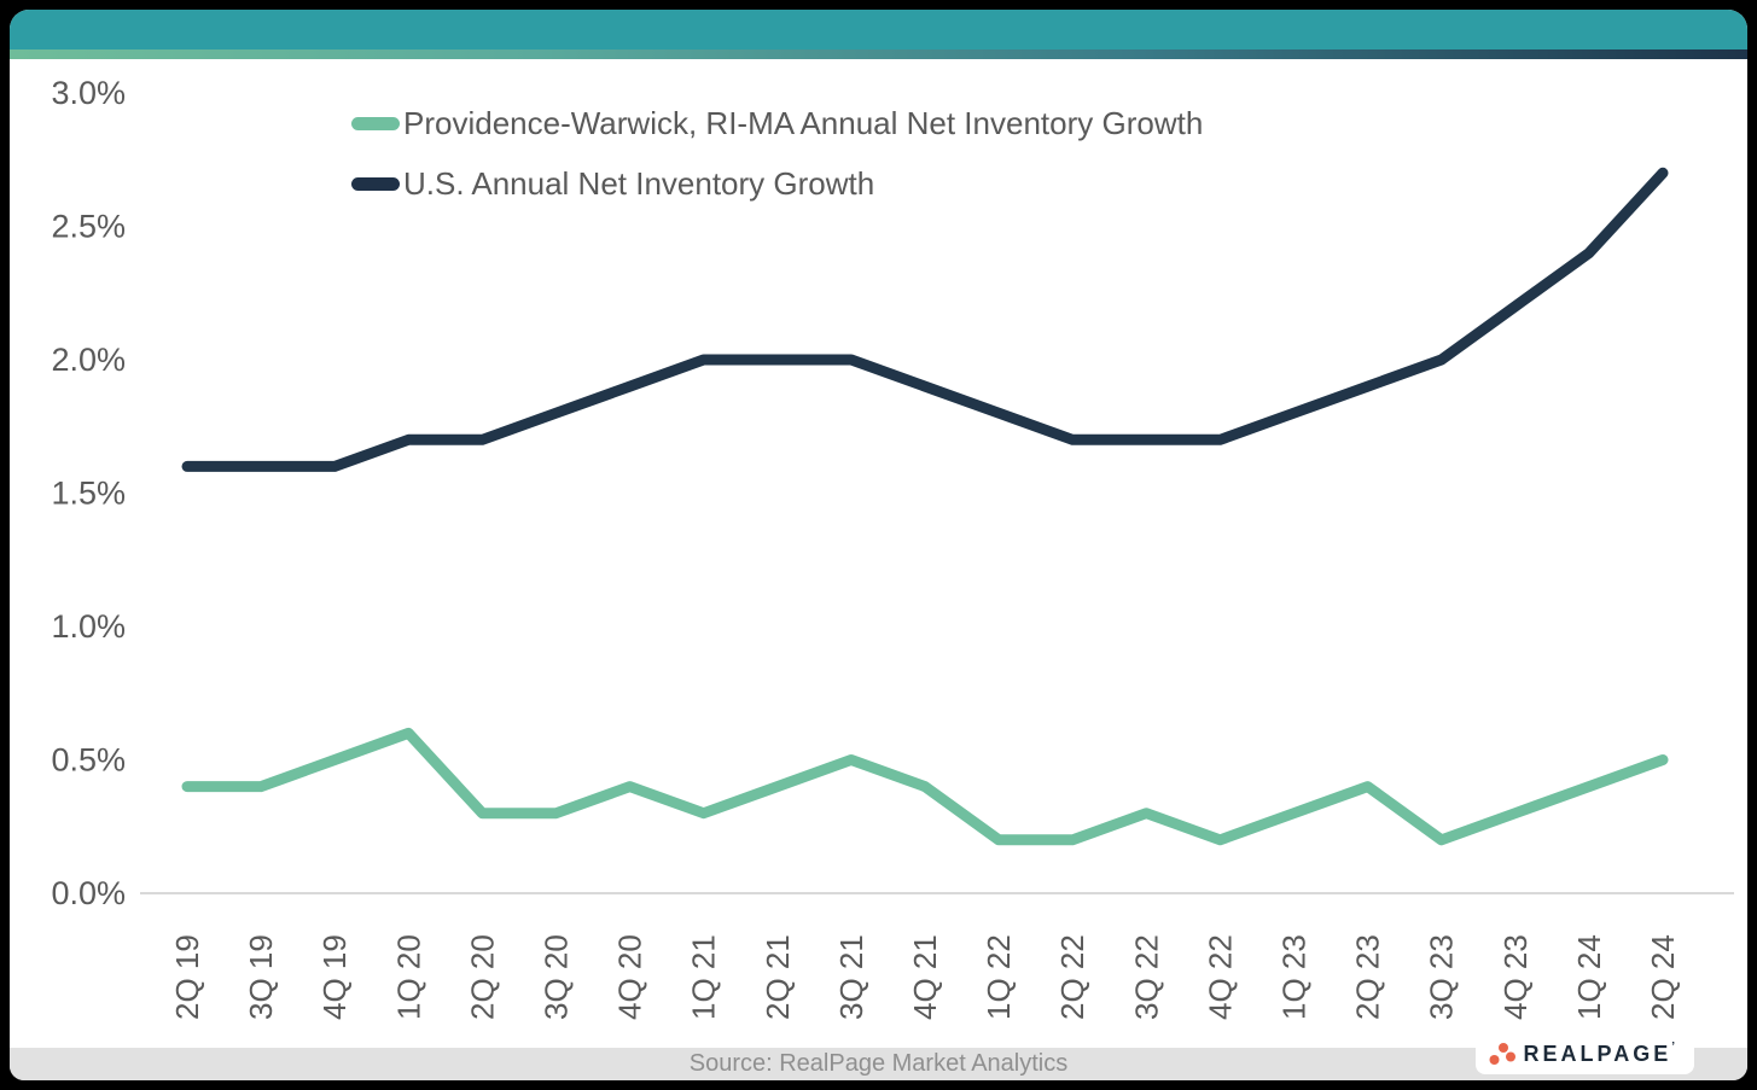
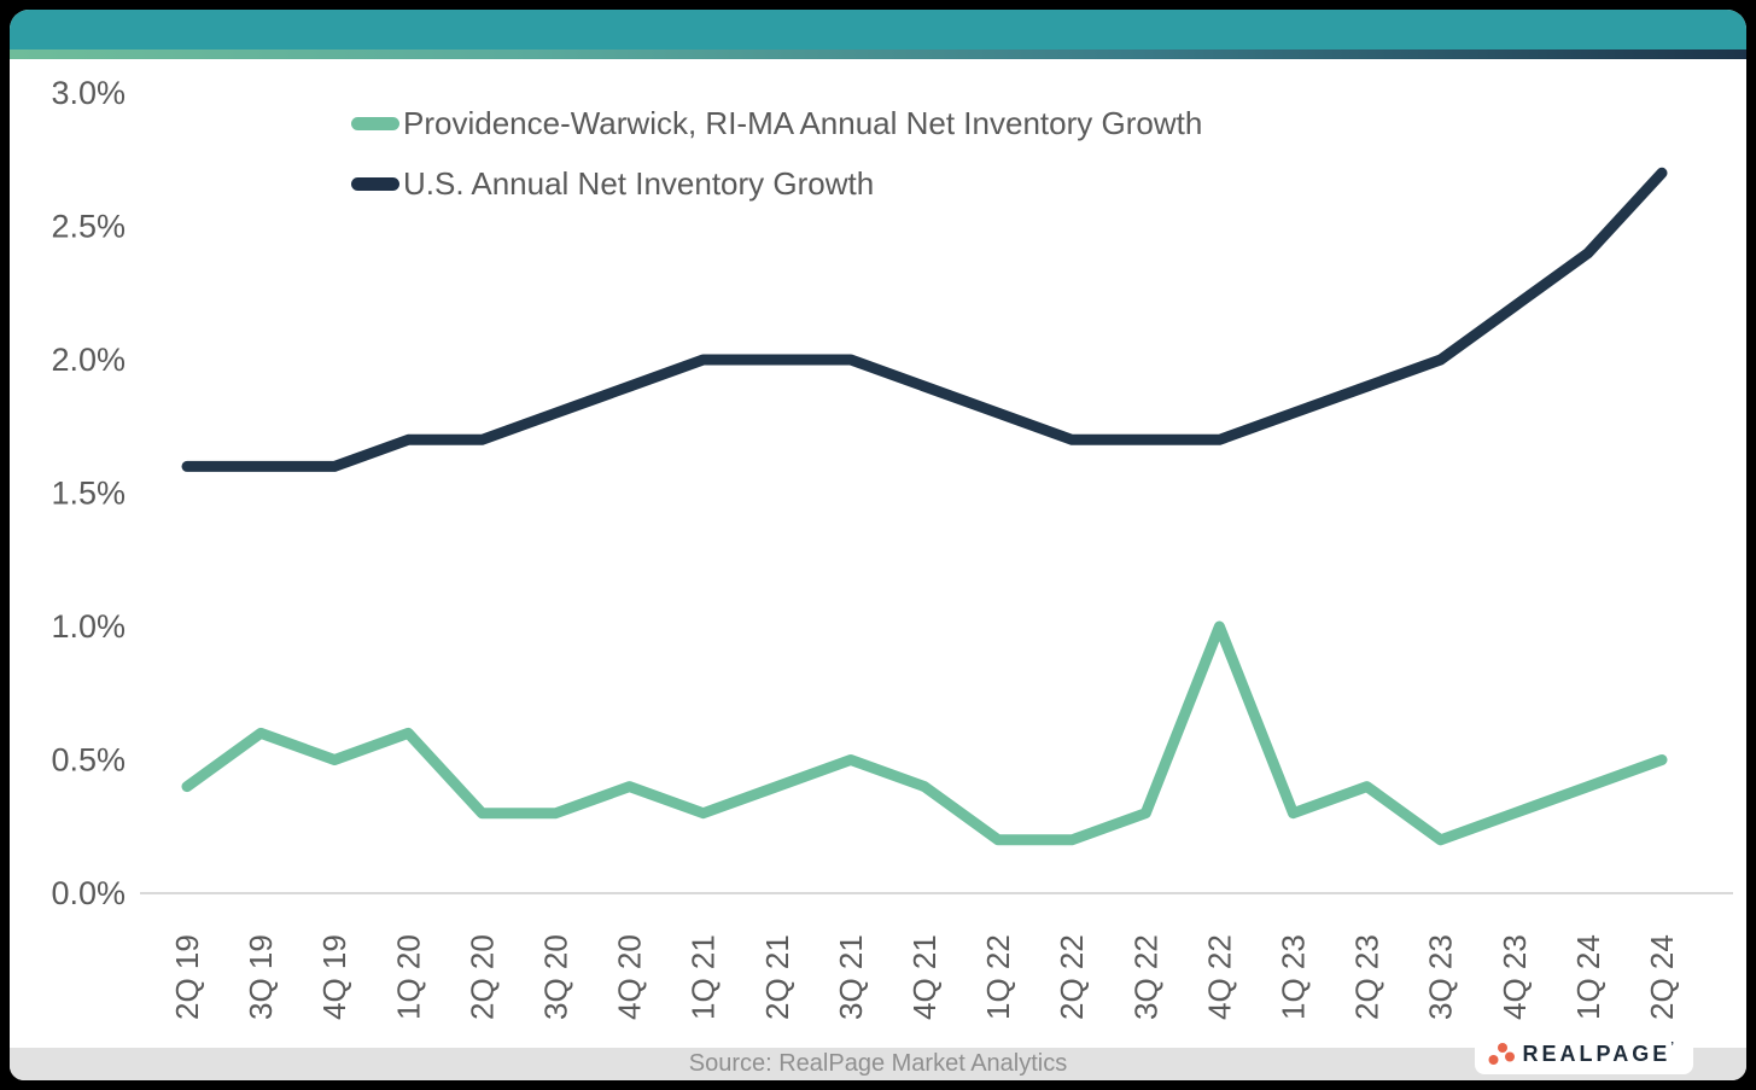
Providence-Warwick, RI-MA Annual Net Inventory Growth/3Q 19: 0.4% -> 0.6%
Providence-Warwick, RI-MA Annual Net Inventory Growth/4Q 22: 0.2% -> 1.0%
